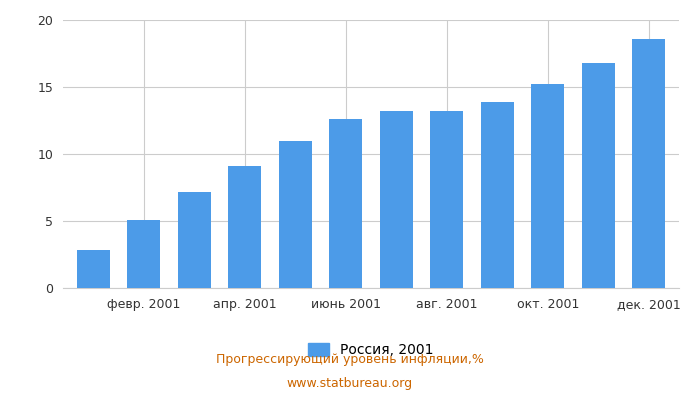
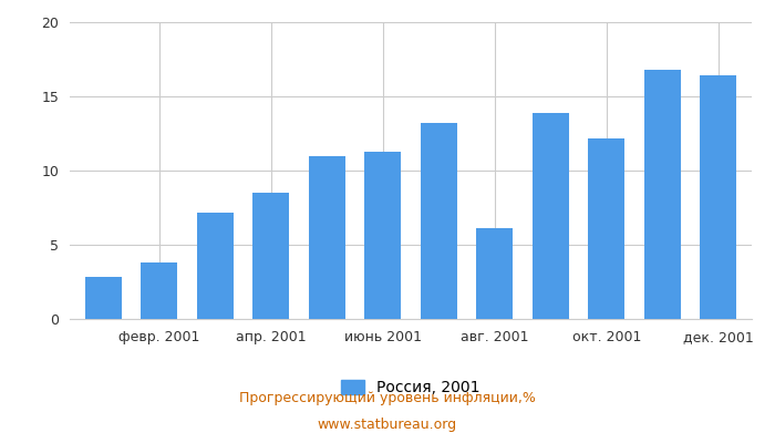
февр. 2001: 5.1 -> 3.8
апр. 2001: 9.1 -> 8.5
июнь 2001: 12.6 -> 11.3
авг. 2001: 13.2 -> 6.1
окт. 2001: 15.2 -> 12.2
дек. 2001: 18.6 -> 16.4
